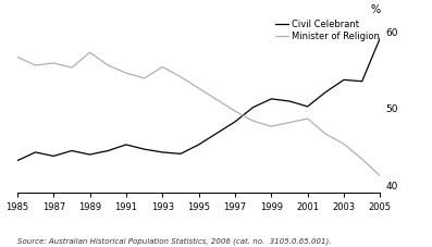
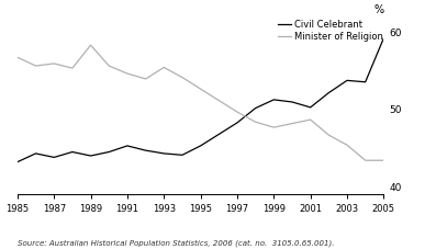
Minister of Religion/1989: 57.4 -> 58.4
Minister of Religion/2005: 41.2 -> 43.4
